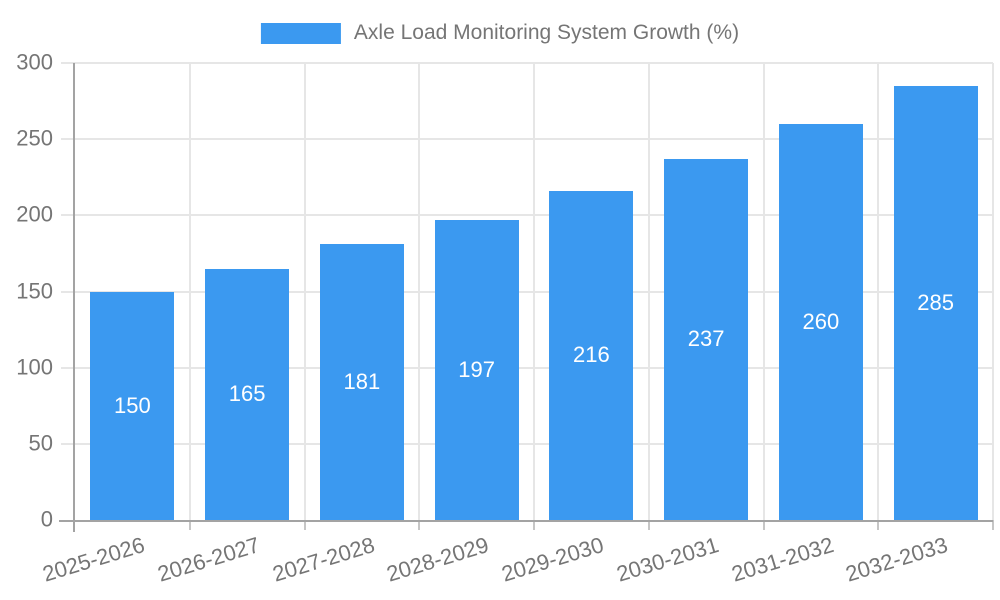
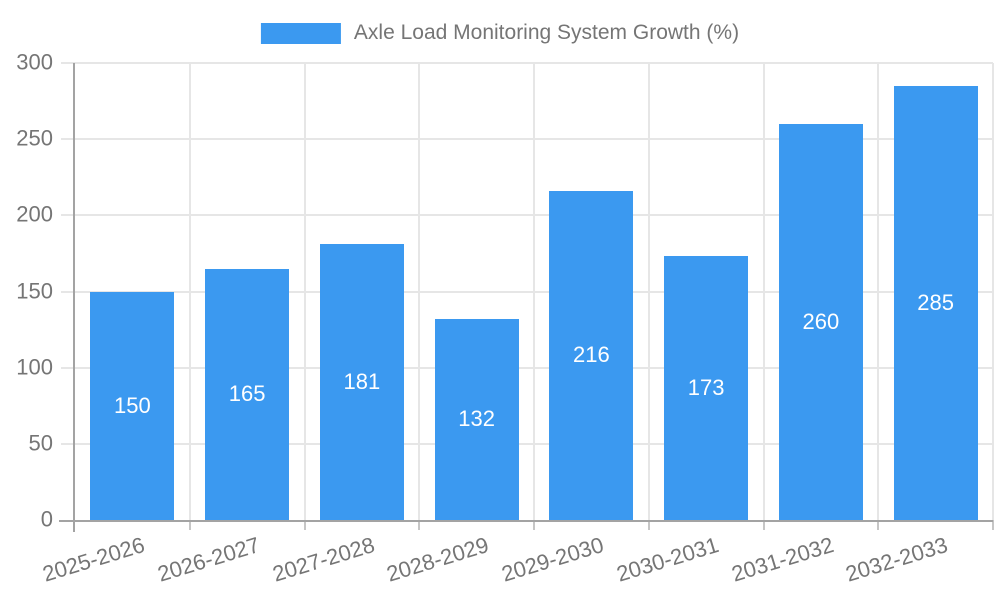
2028-2029: 197 -> 132
2030-2031: 237 -> 173
